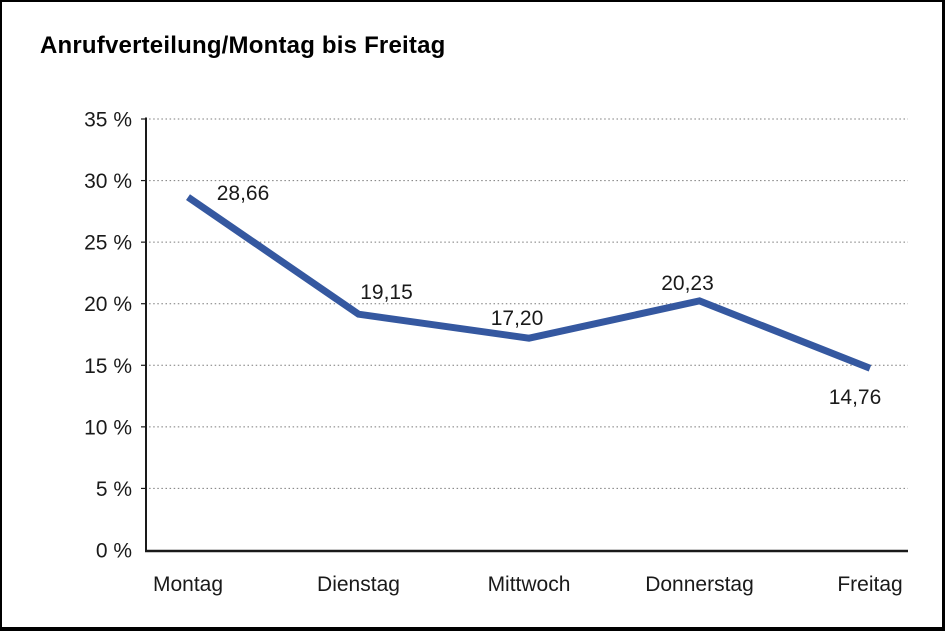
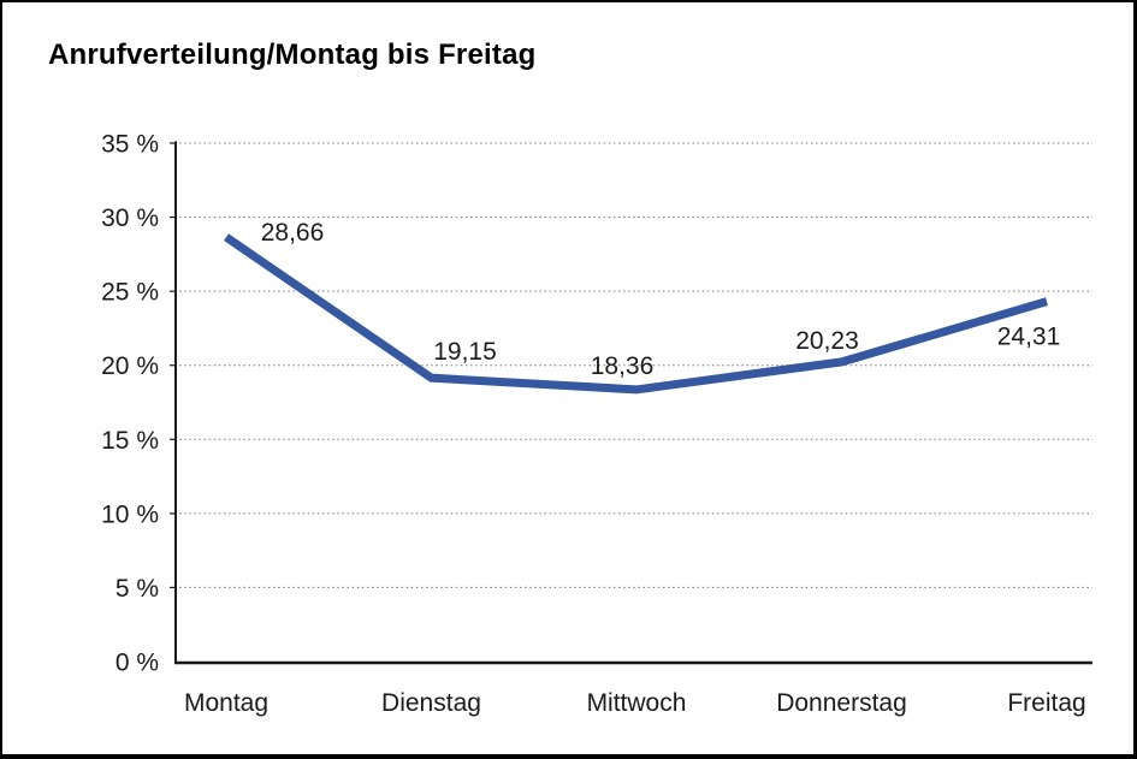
Mittwoch: 17,20 -> 18,36
Freitag: 14,76 -> 24,31
